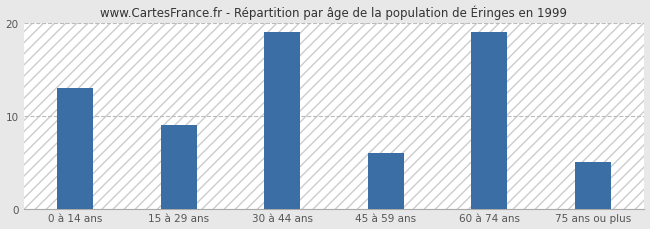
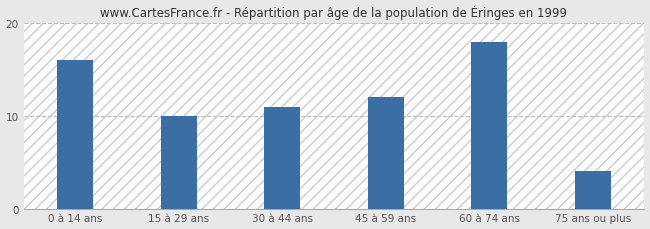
0 à 14 ans: 13 -> 16
15 à 29 ans: 9 -> 10
30 à 44 ans: 19 -> 11
45 à 59 ans: 6 -> 12
60 à 74 ans: 19 -> 18
75 ans ou plus: 5 -> 4
